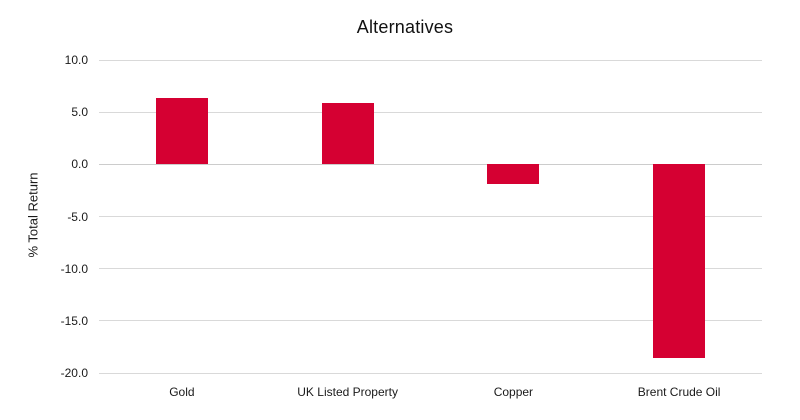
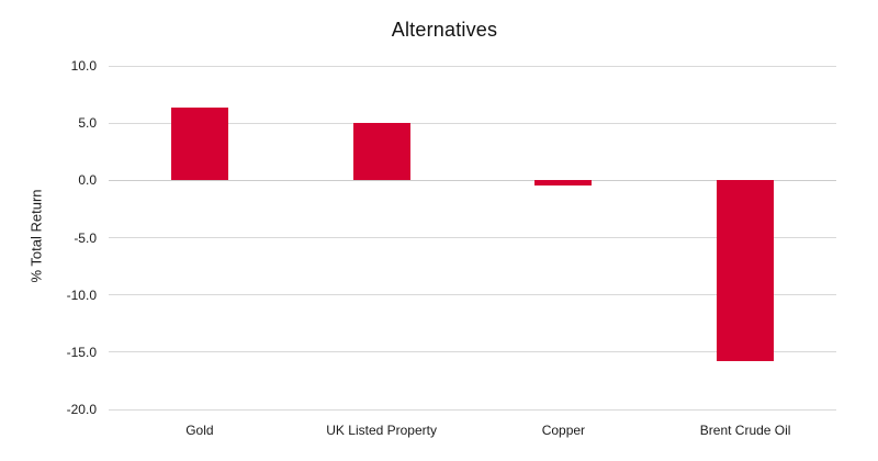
UK Listed Property: 5.9 -> 5.0
Copper: -1.9 -> -0.4
Brent Crude Oil: -18.6 -> -15.8
